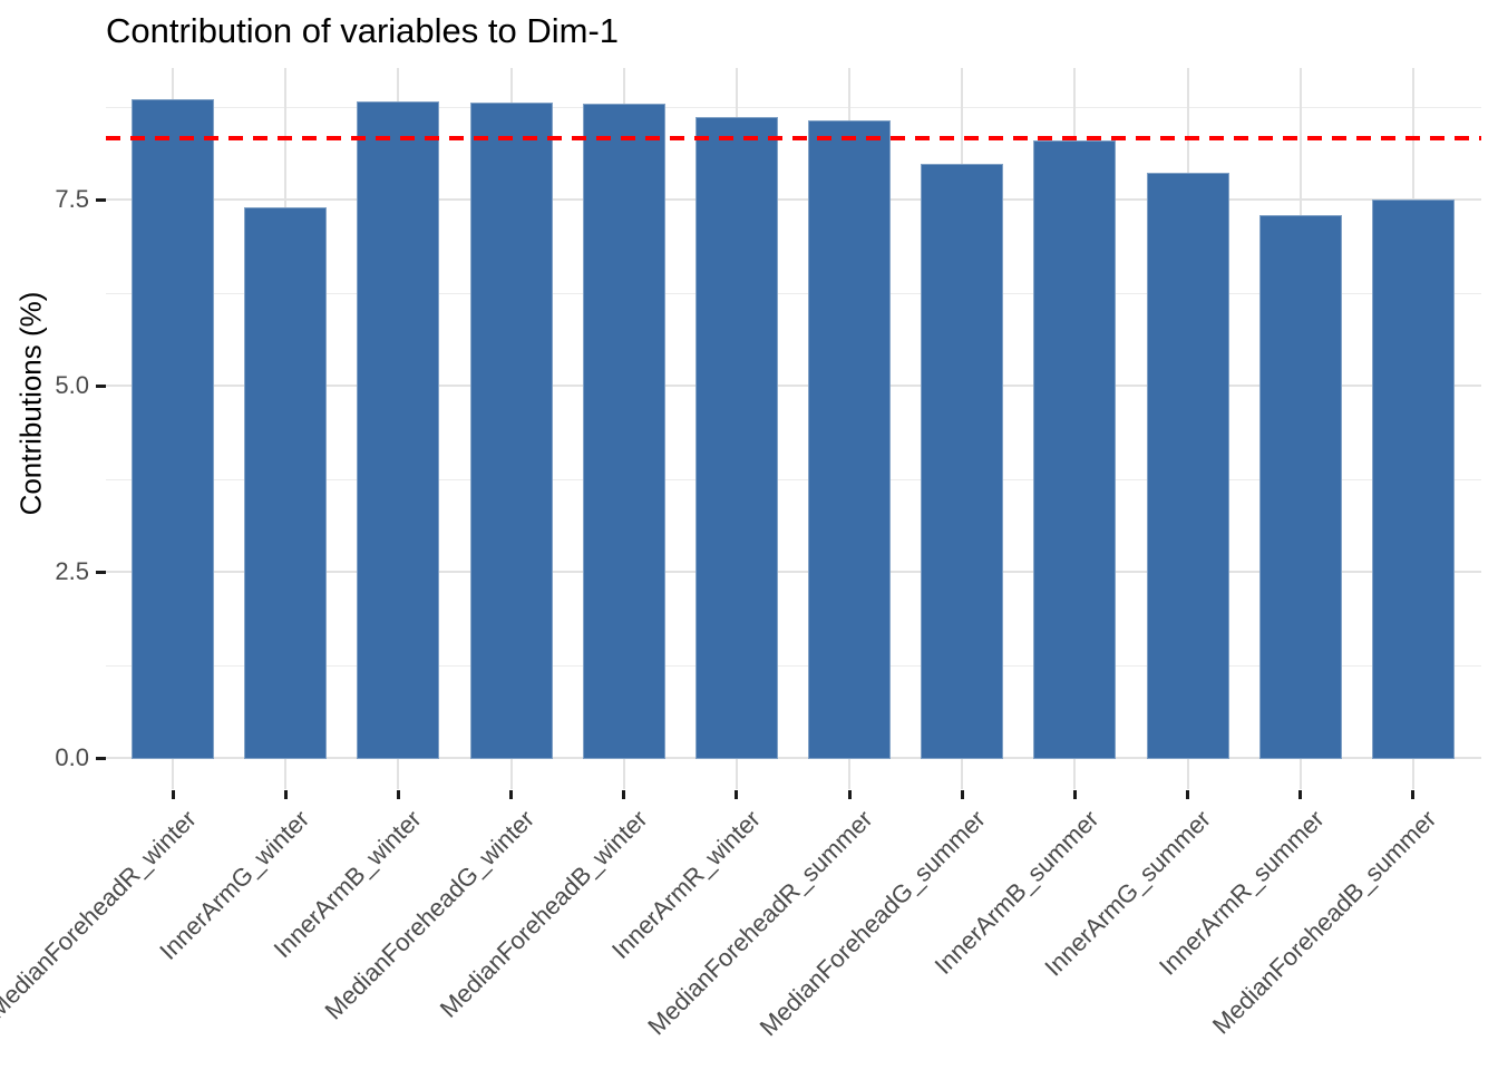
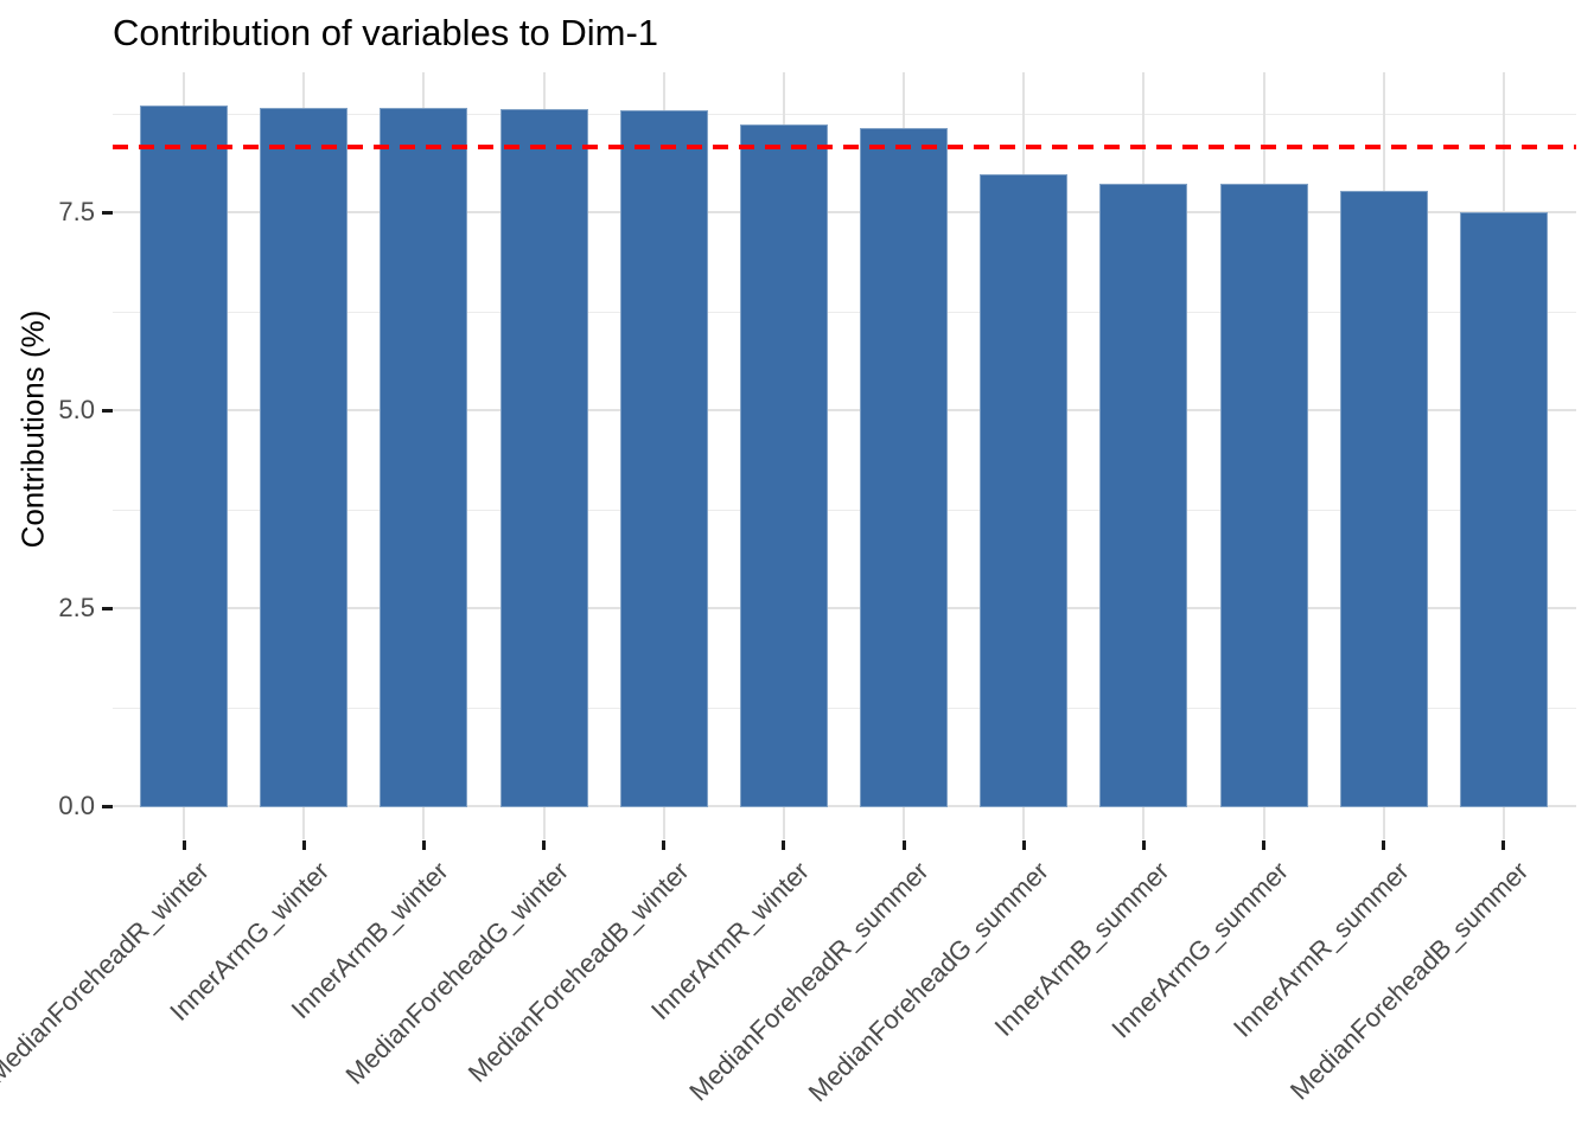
InnerArmG_winter: 7.4 -> 8.8
InnerArmB_summer: 8.3 -> 7.9
InnerArmR_summer: 7.3 -> 7.8
